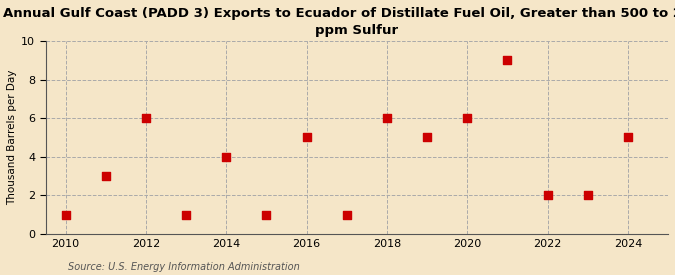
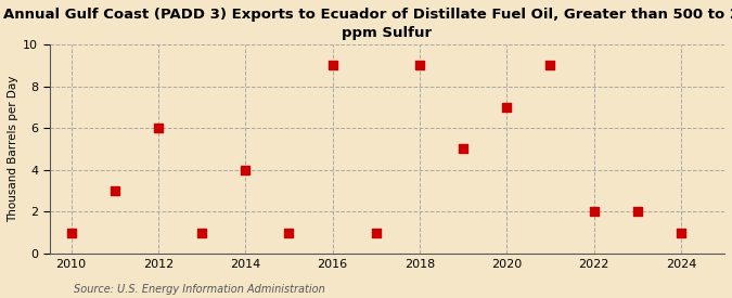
2016: 5 -> 9
2018: 6 -> 9
2020: 6 -> 7
2024: 5 -> 1
